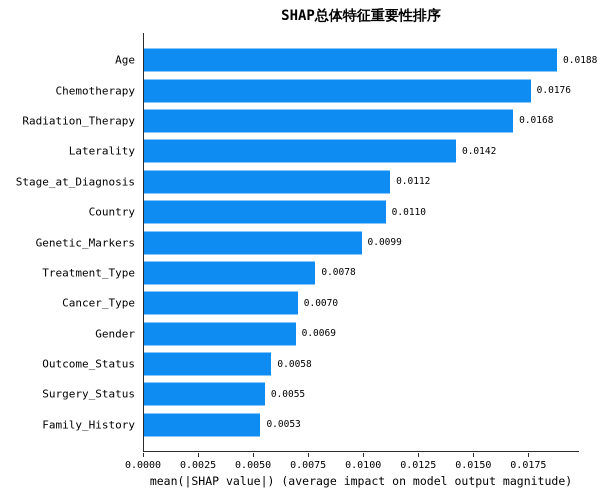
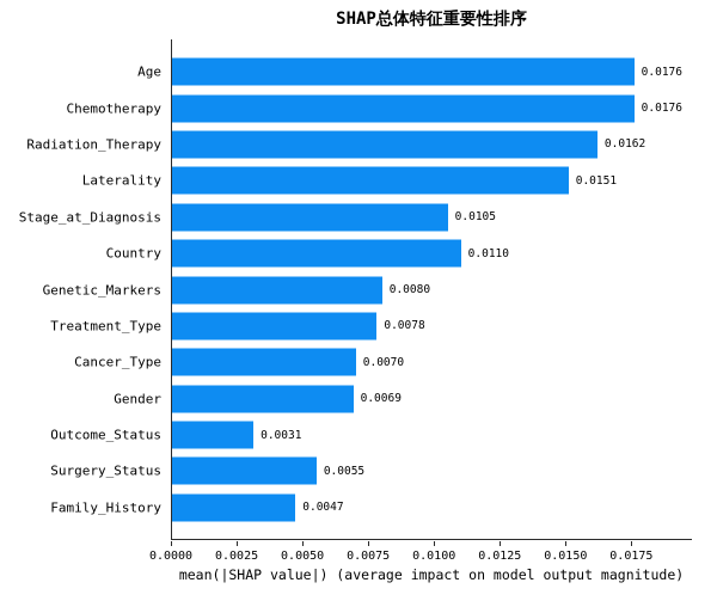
Age: 0.0188 -> 0.0176
Radiation_Therapy: 0.0168 -> 0.0162
Laterality: 0.0142 -> 0.0151
Stage_at_Diagnosis: 0.0112 -> 0.0105
Genetic_Markers: 0.0099 -> 0.0080
Outcome_Status: 0.0058 -> 0.0031
Family_History: 0.0053 -> 0.0047
